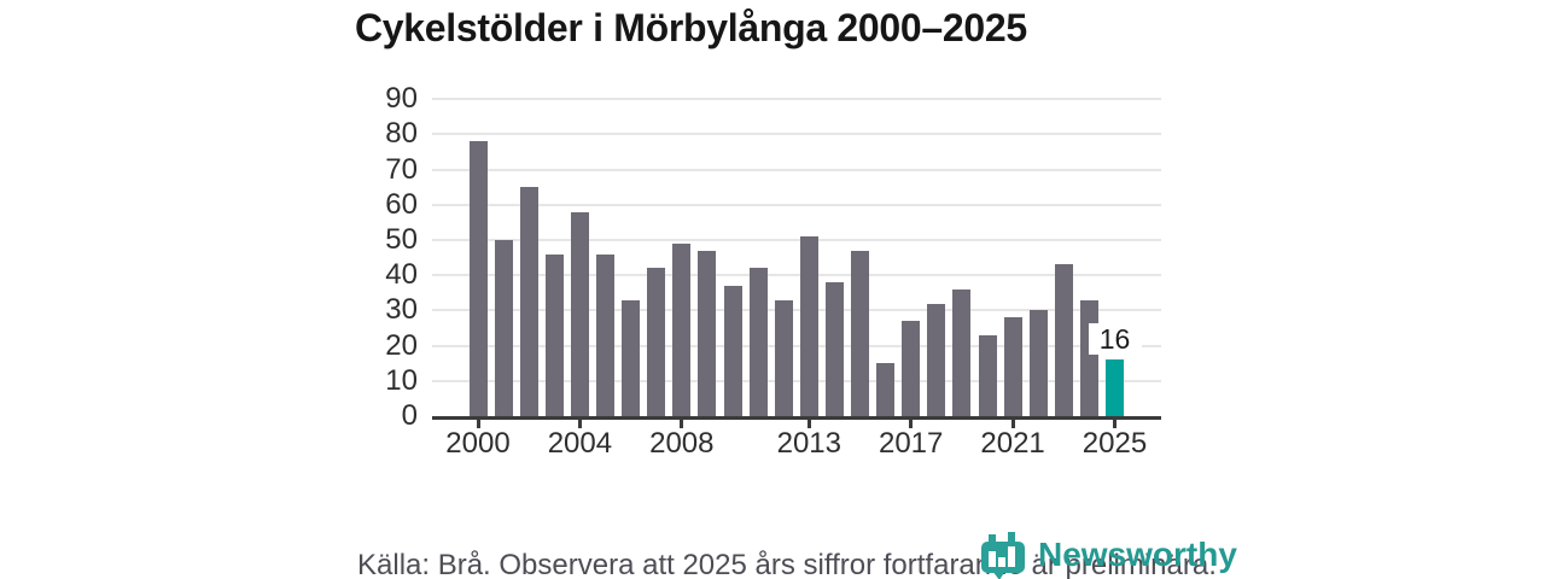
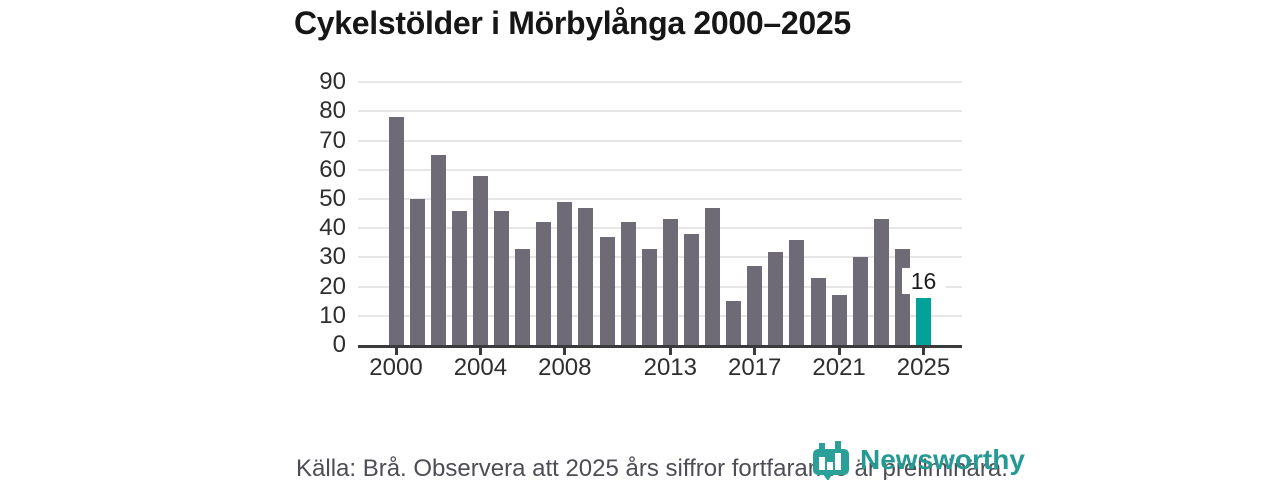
2013: 51 -> 43
2021: 28 -> 17
